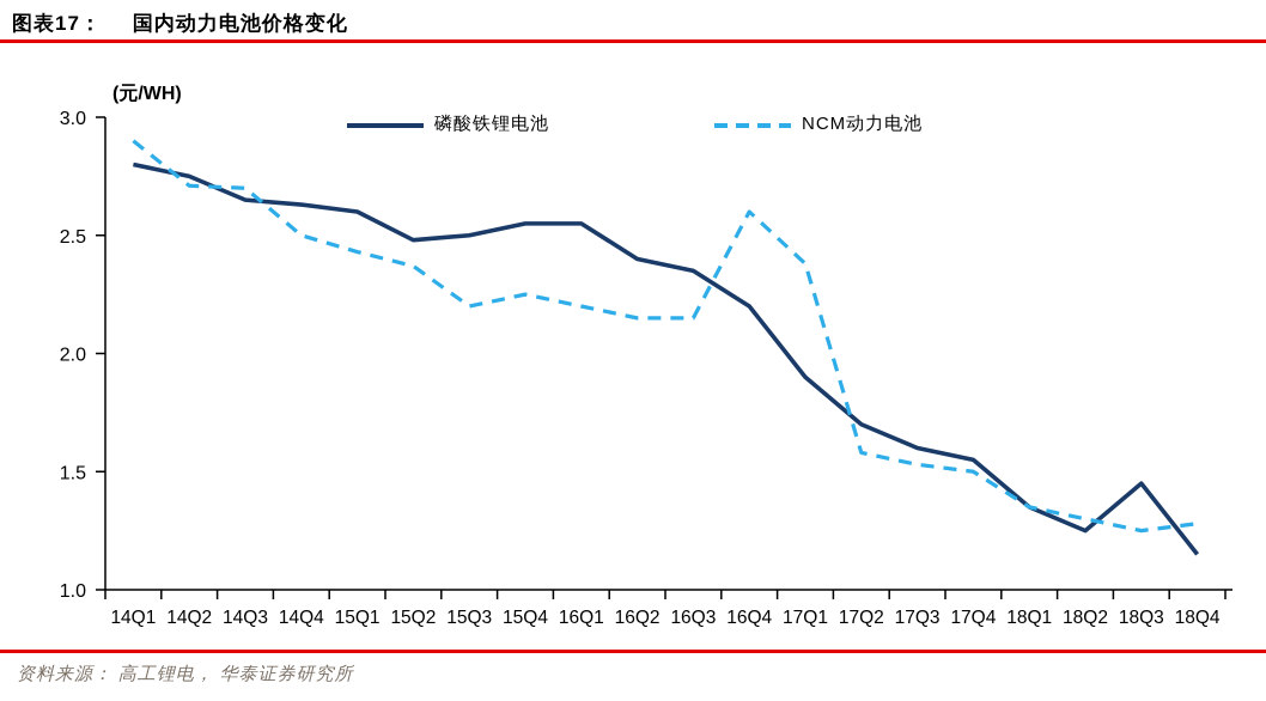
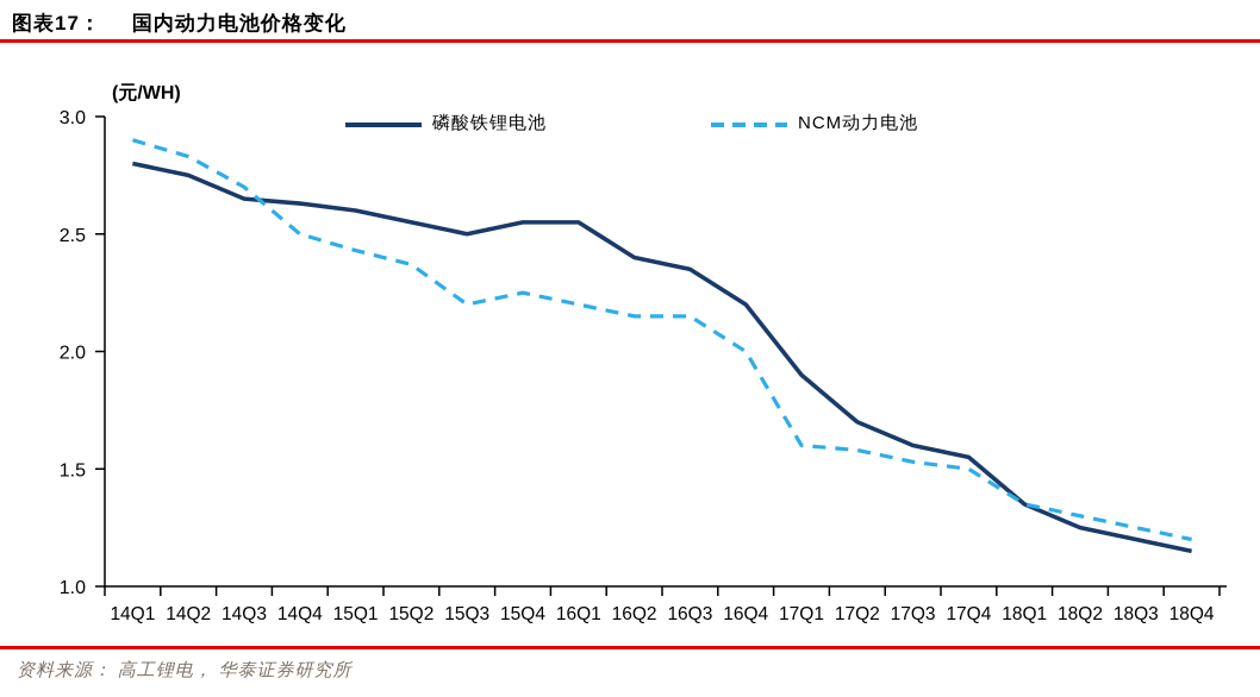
NCM动力电池/14Q2: 2.71 -> 2.83
磷酸铁锂电池/15Q2: 2.48 -> 2.55
NCM动力电池/16Q4: 2.60 -> 2.00
NCM动力电池/17Q1: 2.38 -> 1.60
磷酸铁锂电池/18Q3: 1.45 -> 1.20
NCM动力电池/18Q4: 1.28 -> 1.20
